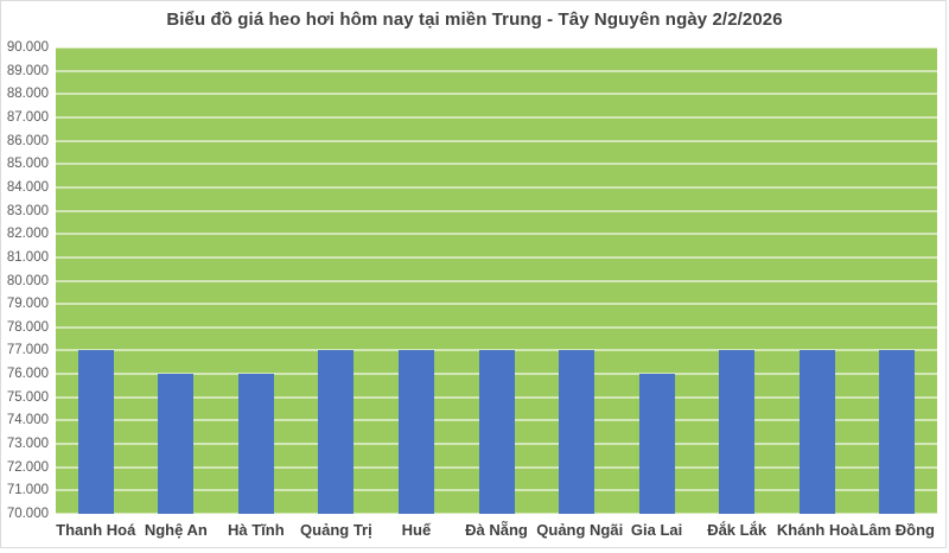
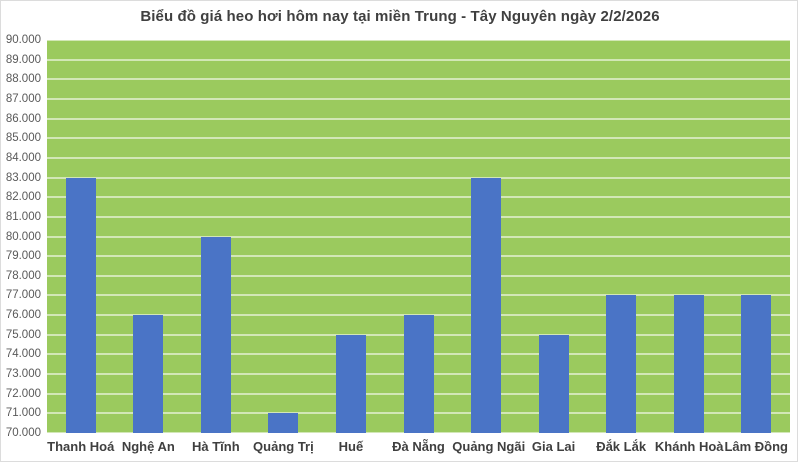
Thanh Hoá: 77000 -> 83000
Hà Tĩnh: 76000 -> 80000
Quảng Trị: 77000 -> 71000
Huế: 77000 -> 75000
Đà Nẵng: 77000 -> 76000
Quảng Ngãi: 77000 -> 83000
Gia Lai: 76000 -> 75000
